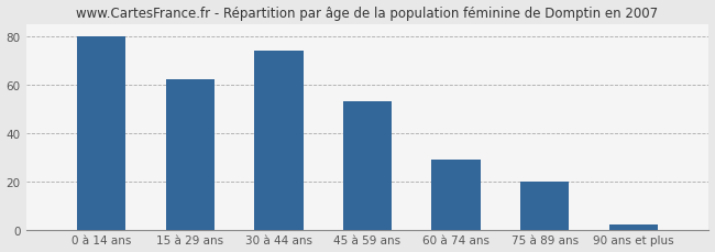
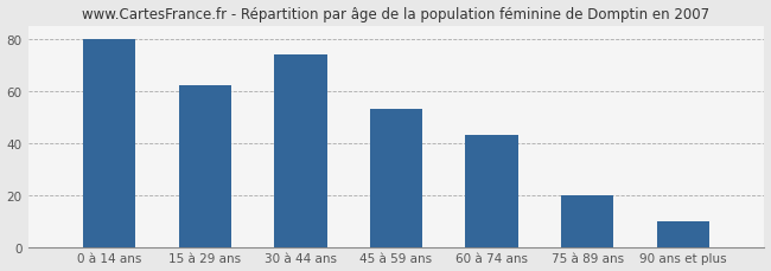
60 à 74 ans: 29 -> 43
90 ans et plus: 2 -> 10
